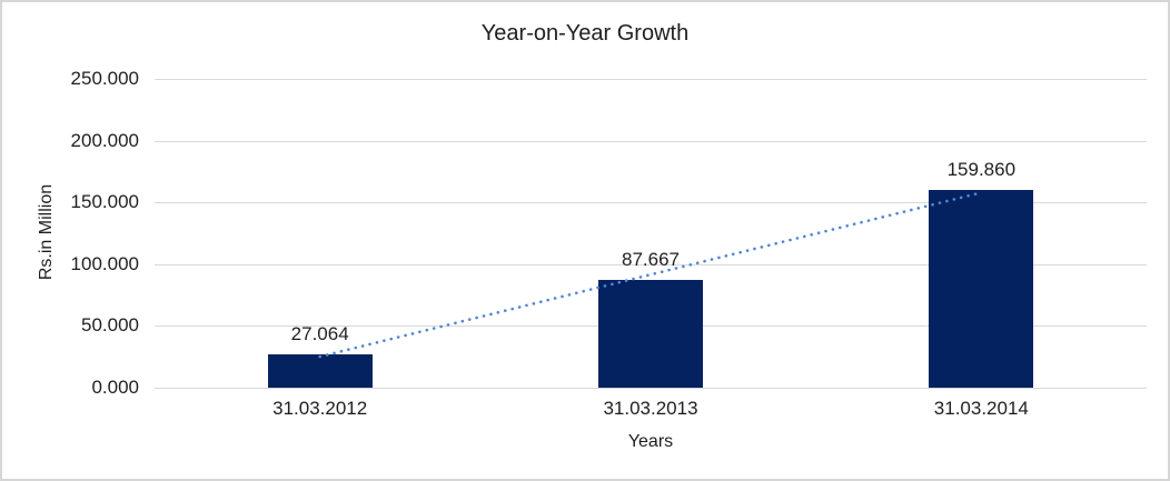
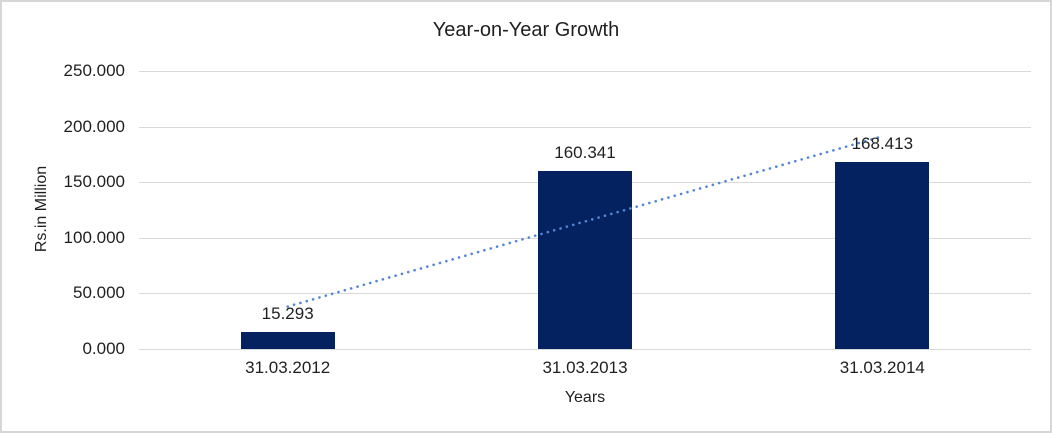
31.03.2012: 27.064 -> 15.293
31.03.2013: 87.667 -> 160.341
31.03.2014: 159.860 -> 168.413
